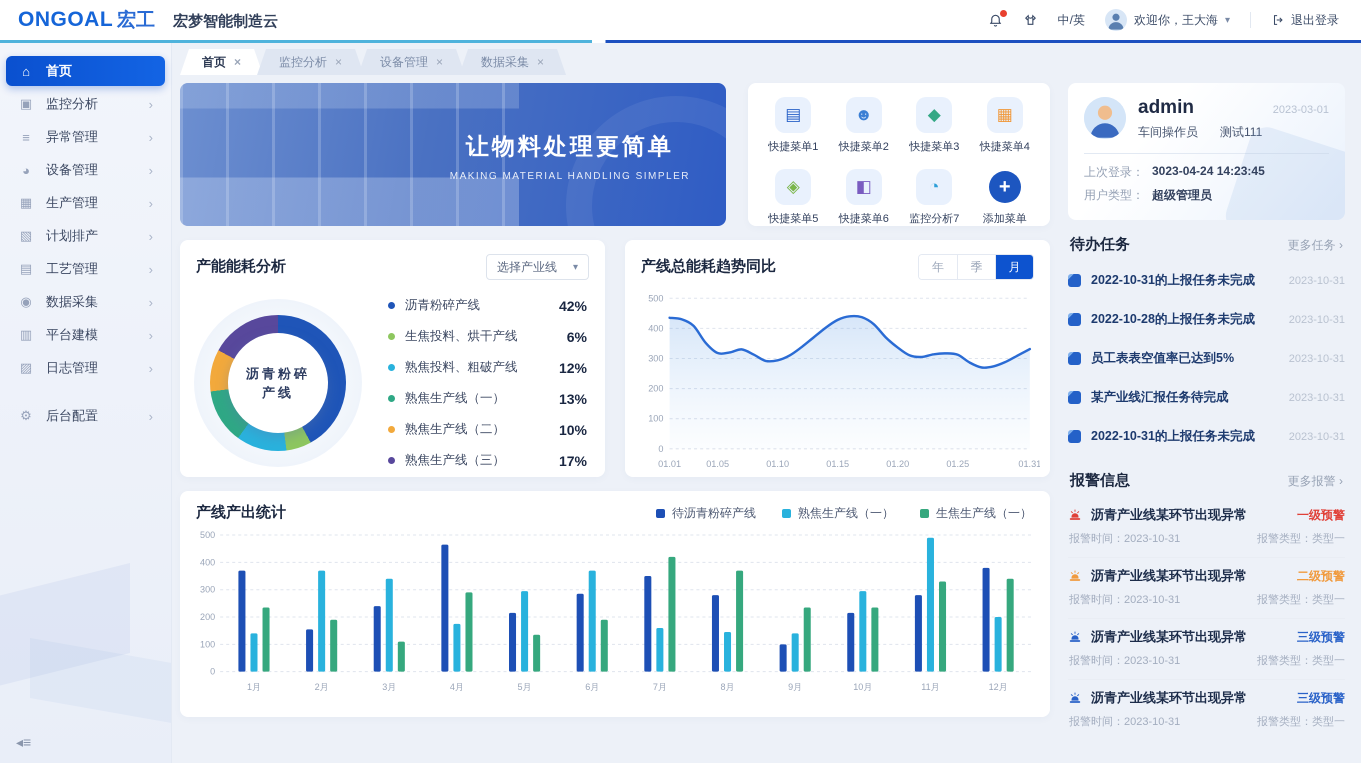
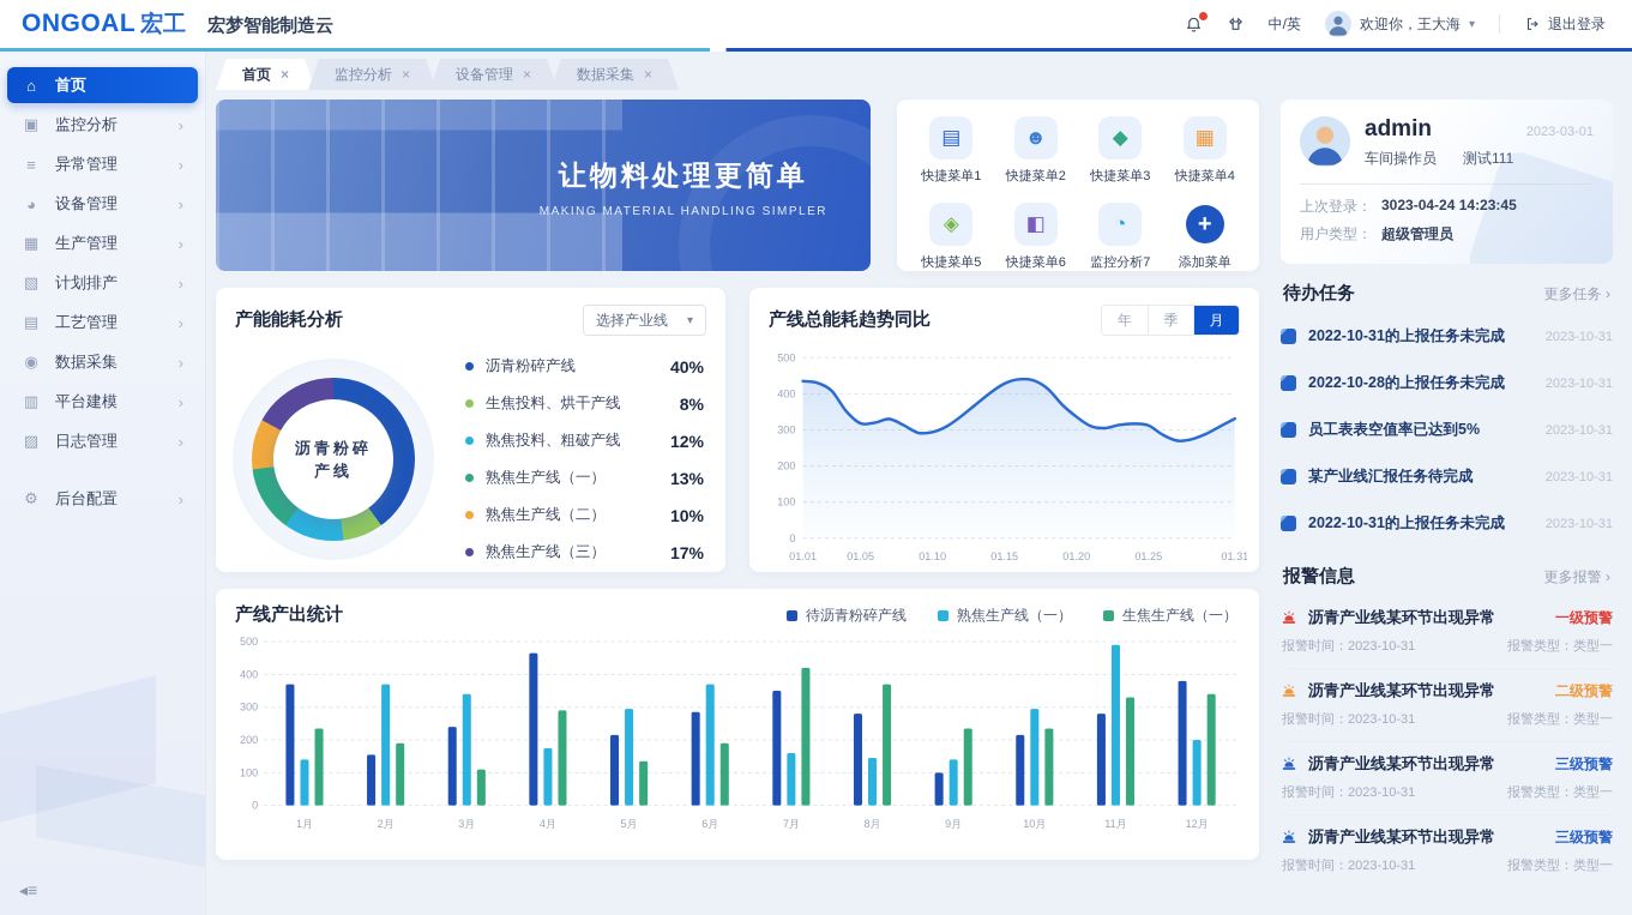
产能能耗分析/沥青粉碎产线: 42% -> 40%
产能能耗分析/生焦投料、烘干产线: 6% -> 8%
